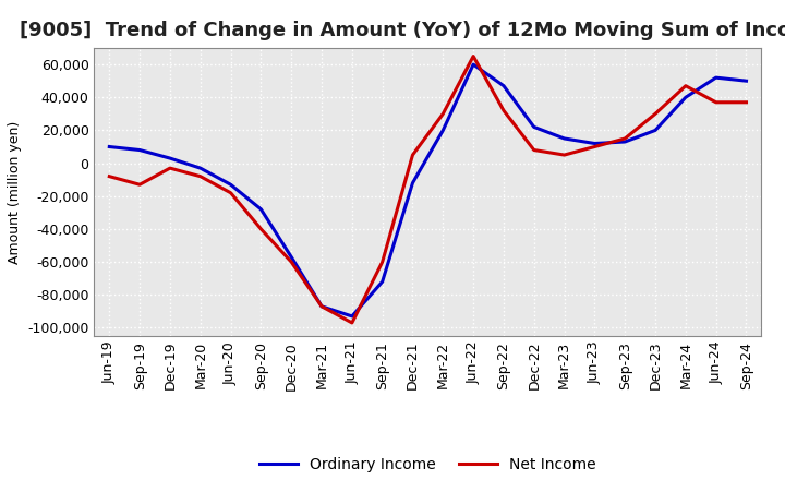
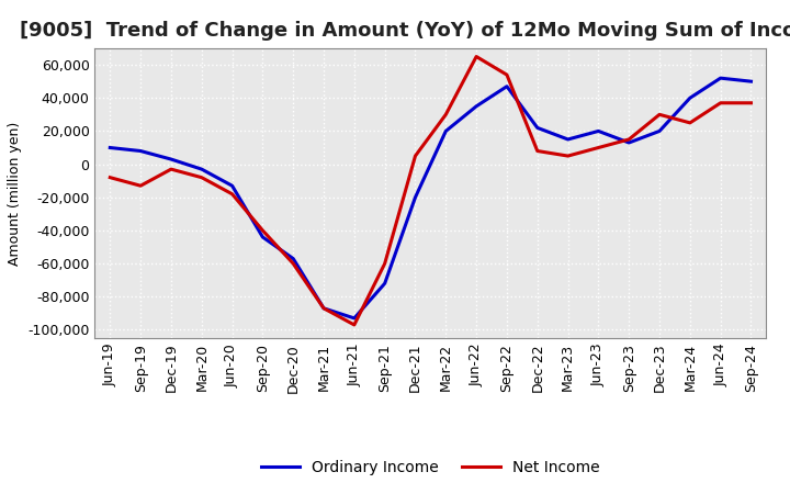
Ordinary Income/Sep-20: -28,000 -> -44,000
Ordinary Income/Dec-21: -12,000 -> -20,000
Ordinary Income/Jun-22: 60,000 -> 35,000
Net Income/Sep-22: 32,000 -> 54,000
Ordinary Income/Jun-23: 12,000 -> 20,000
Net Income/Mar-24: 47,000 -> 25,000
